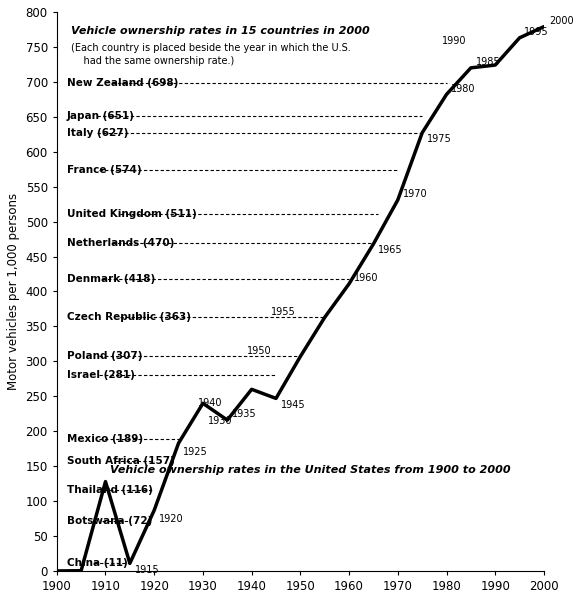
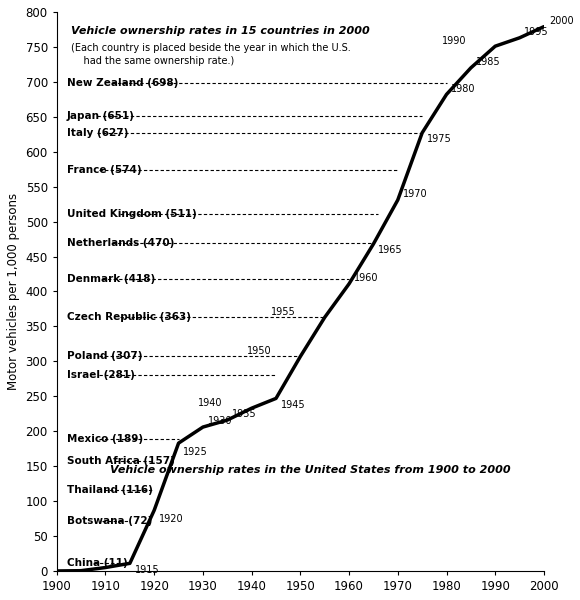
1910: 128 -> 5
1930: 240 -> 206
1940: 260 -> 233
1990: 724 -> 751
